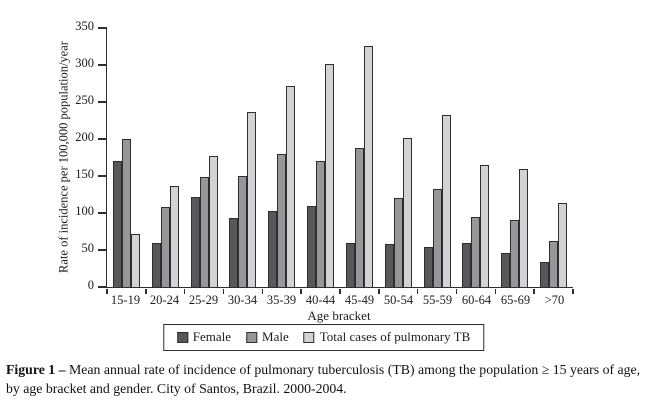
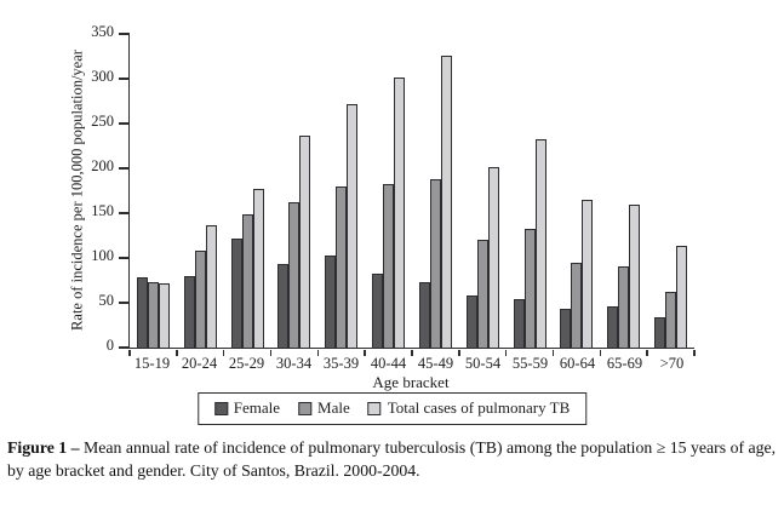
Female/15-19: 170 -> 80
Male/15-19: 200 -> 70
Female/20-24: 60 -> 80
Male/30-34: 150 -> 160
Female/40-44: 110 -> 80
Male/40-44: 170 -> 180
Female/45-49: 60 -> 70
Female/60-64: 60 -> 40
